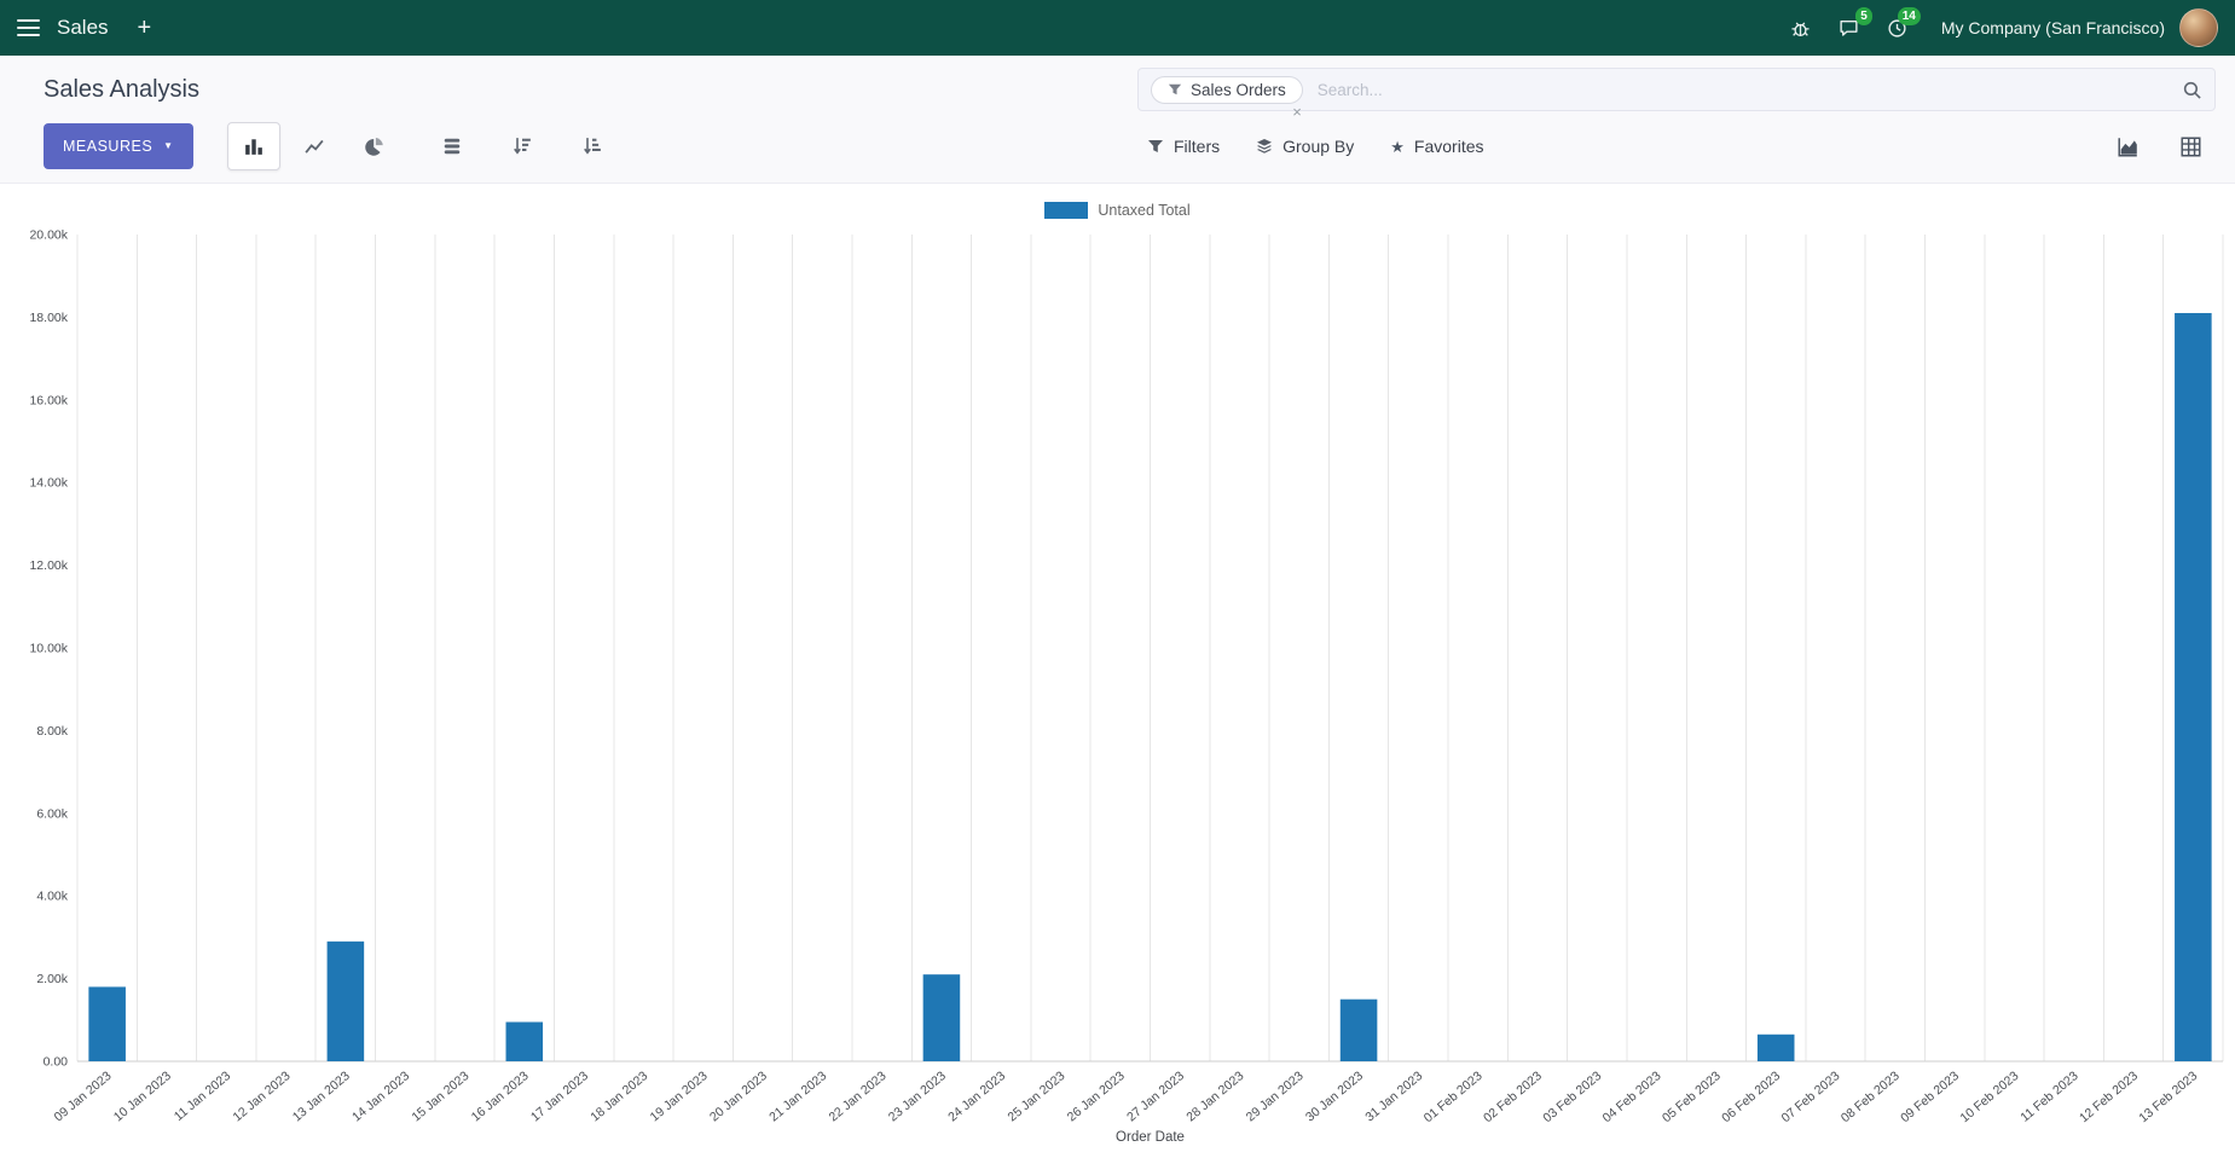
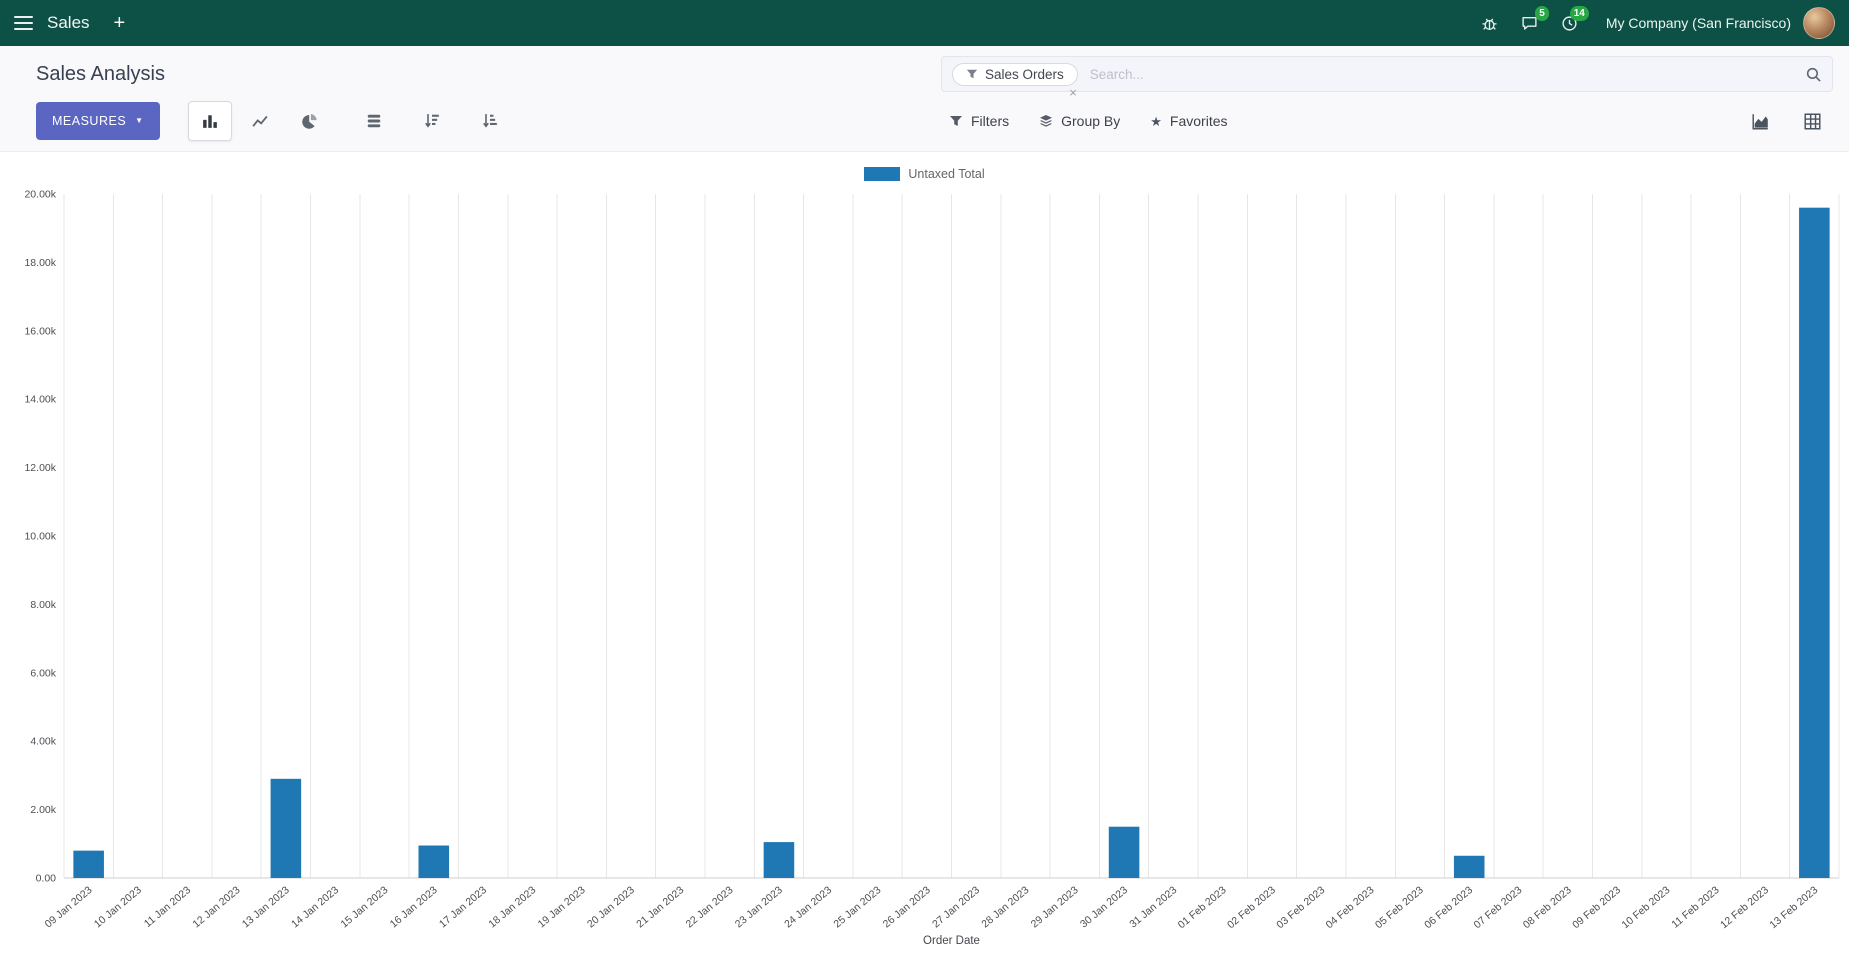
09 Jan 2023: 1.8k -> 0.8k
23 Jan 2023: 2.1k -> 1.0k
13 Feb 2023: 18.1k -> 19.6k
